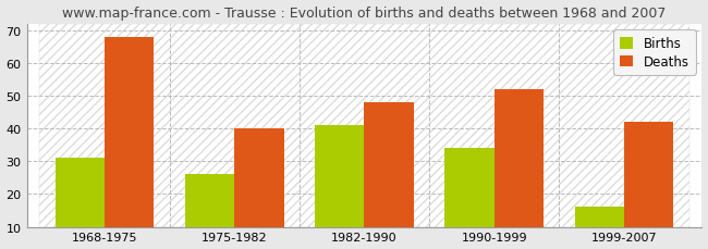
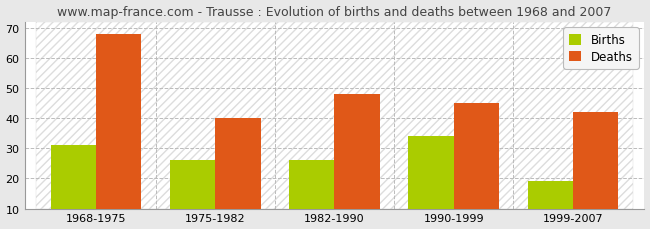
Births/1982-1990: 41 -> 26
Deaths/1990-1999: 52 -> 45
Births/1999-2007: 16 -> 19
